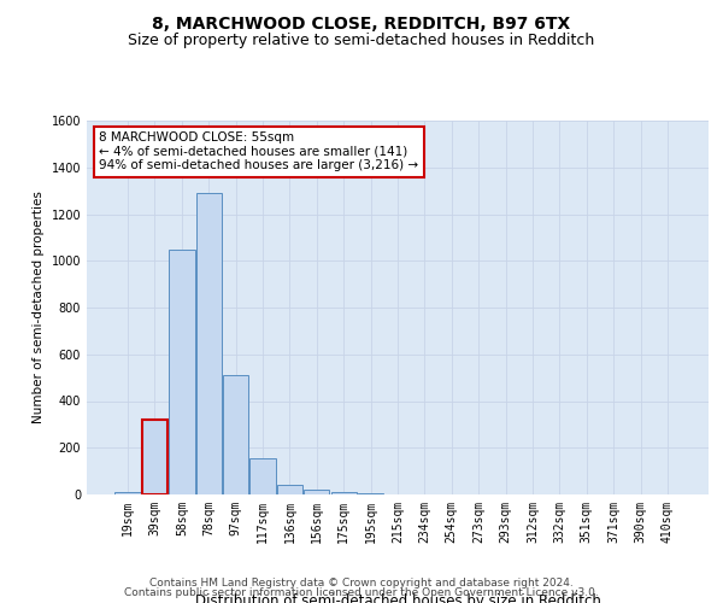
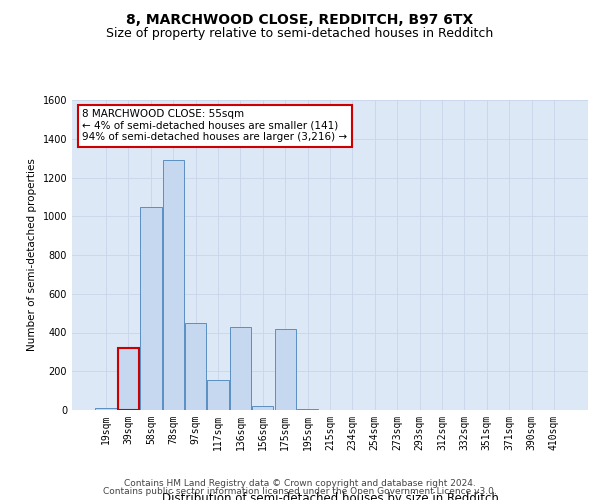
97sqm: 510 -> 450
136sqm: 40 -> 430
175sqm: 10 -> 420
